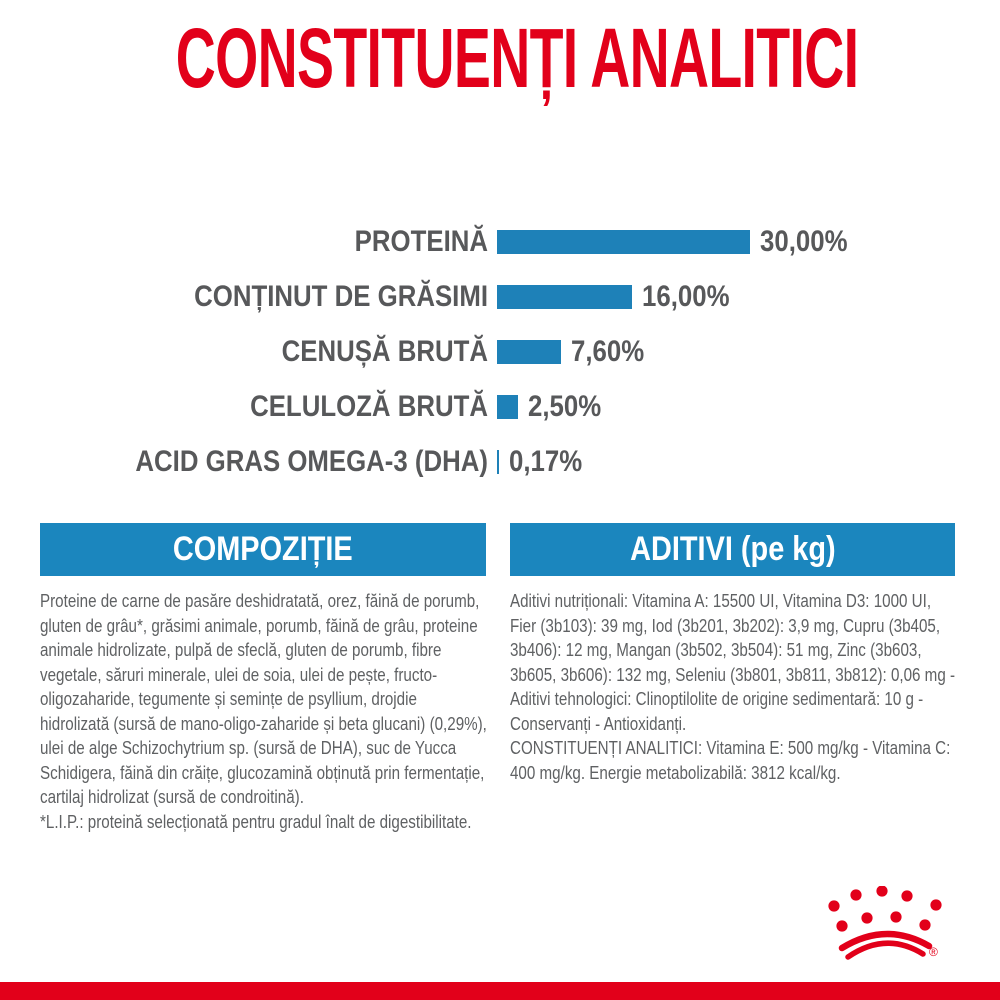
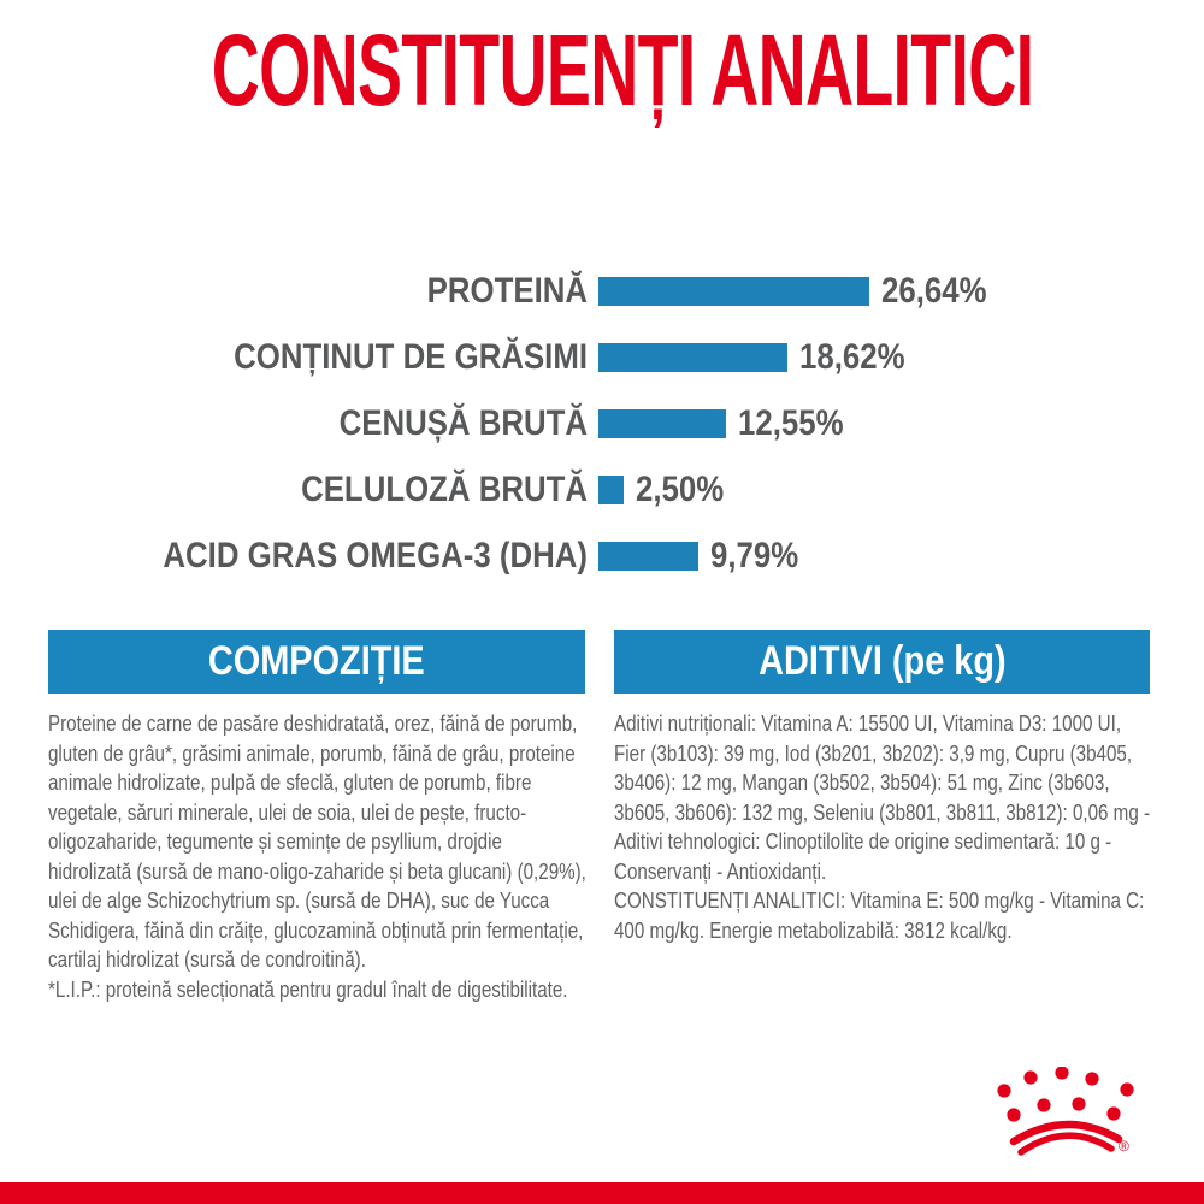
PROTEINĂ: 30,00% -> 26,64%
CONȚINUT DE GRĂSIMI: 16,00% -> 18,62%
CENUȘĂ BRUTĂ: 7,60% -> 12,55%
ACID GRAS OMEGA-3 (DHA): 0,17% -> 9,79%
